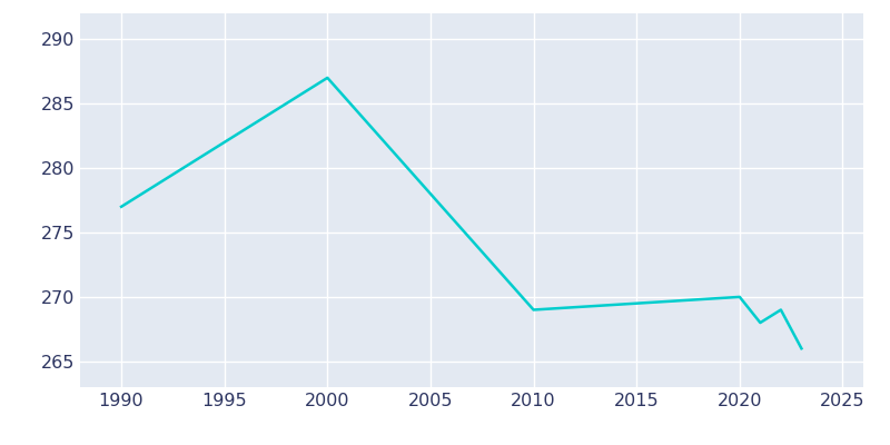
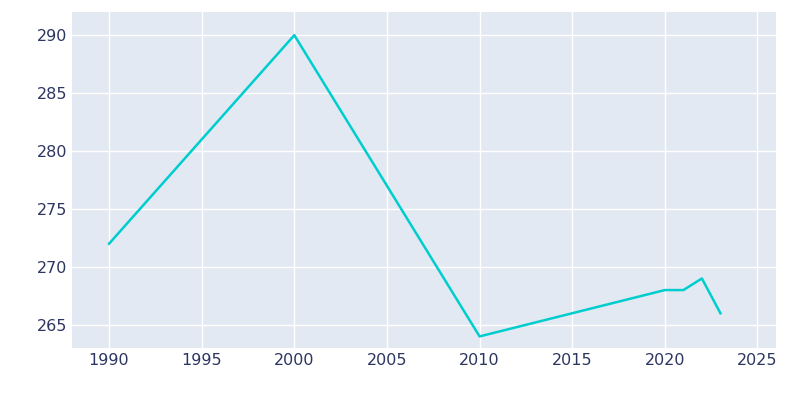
1990: 277 -> 272
2000: 287 -> 290
2010: 269 -> 264
2020: 270 -> 268
